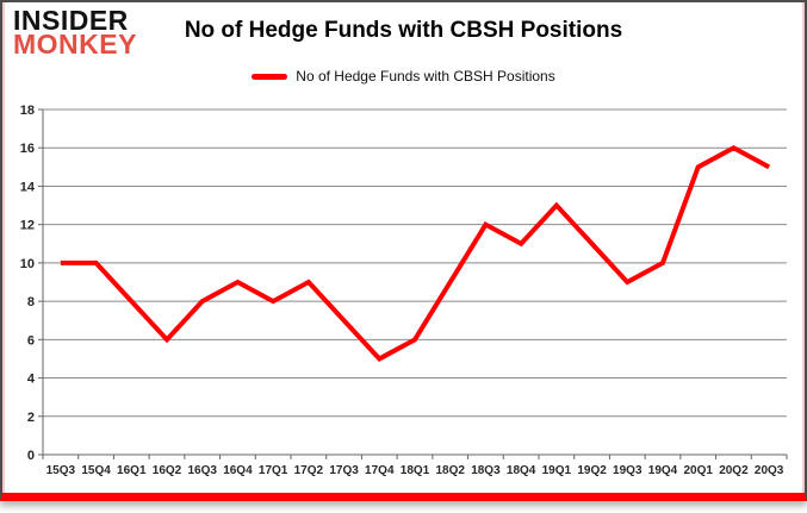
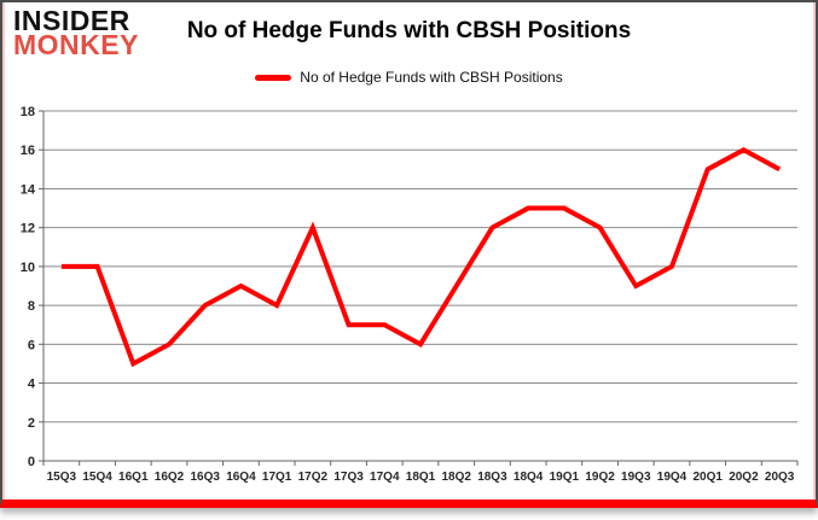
16Q1: 8 -> 5
17Q2: 9 -> 12
17Q4: 5 -> 7
18Q4: 11 -> 13
19Q2: 11 -> 12
